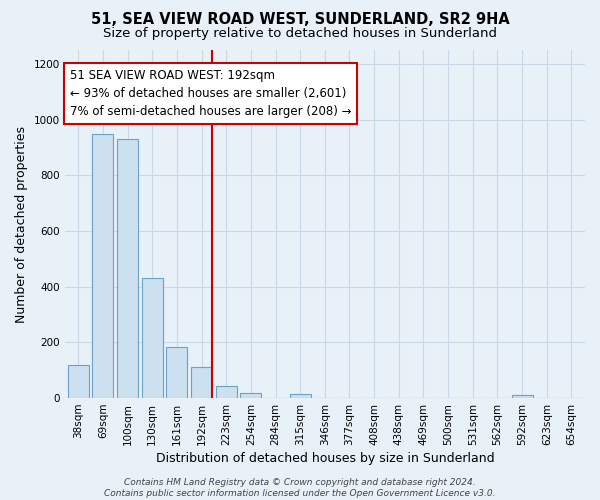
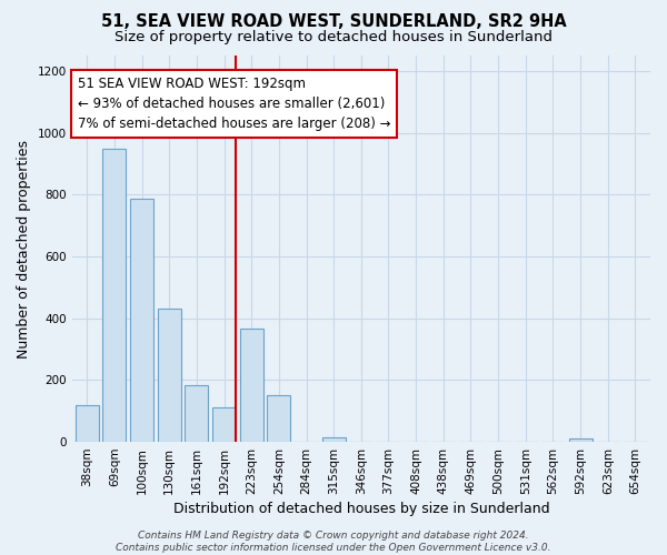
100sqm: 930 -> 785
223sqm: 45 -> 365
254sqm: 20 -> 150
